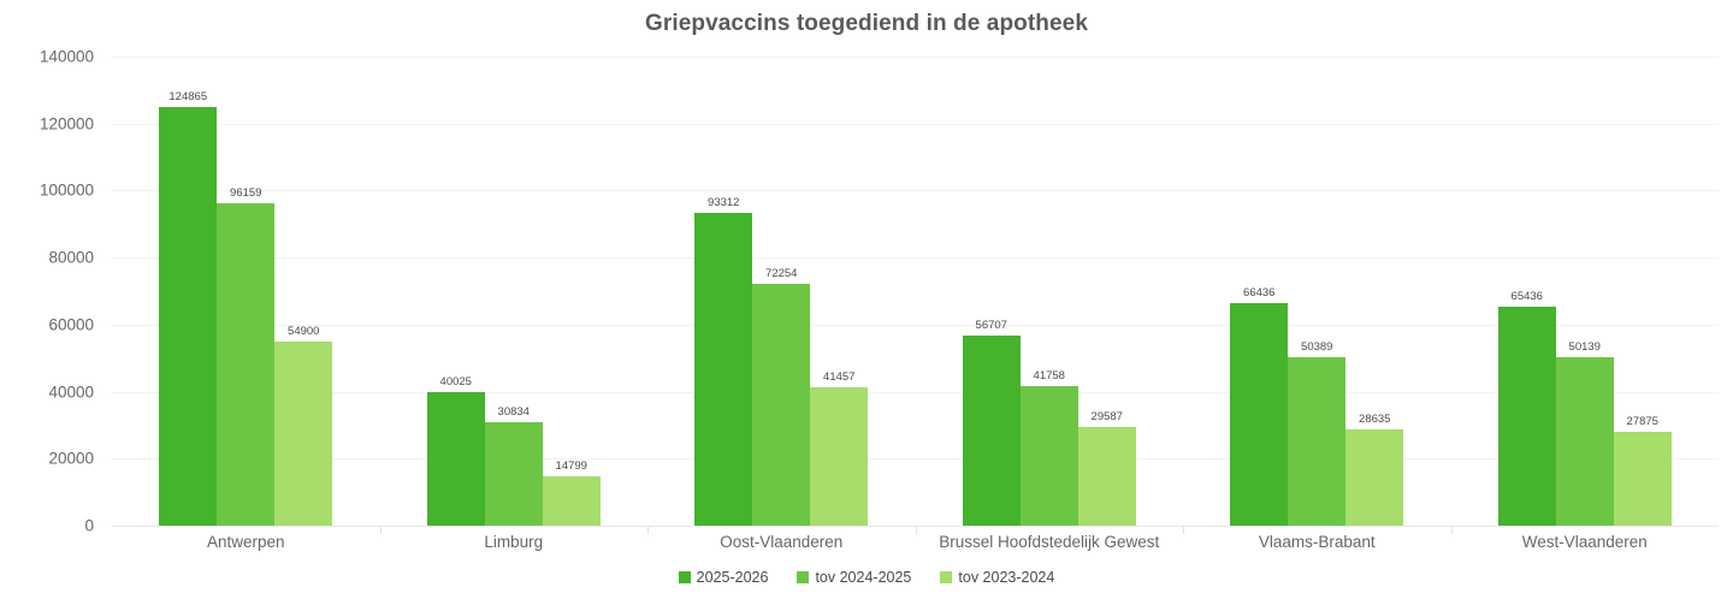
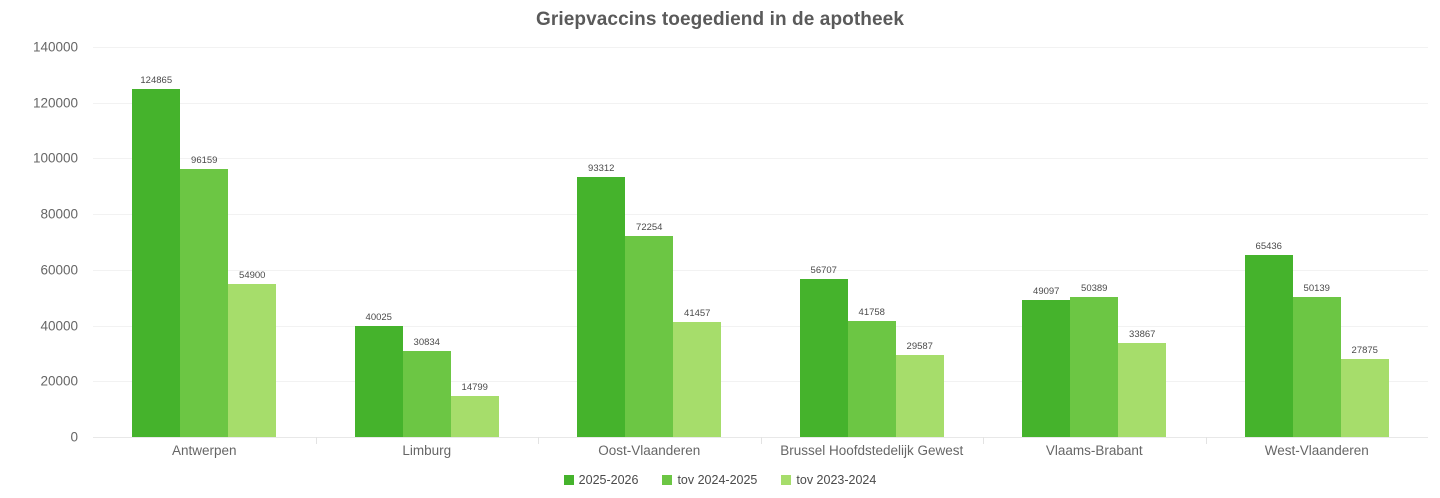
2025-2026/Vlaams-Brabant: 66436 -> 49097
tov 2023-2024/Vlaams-Brabant: 28635 -> 33867
